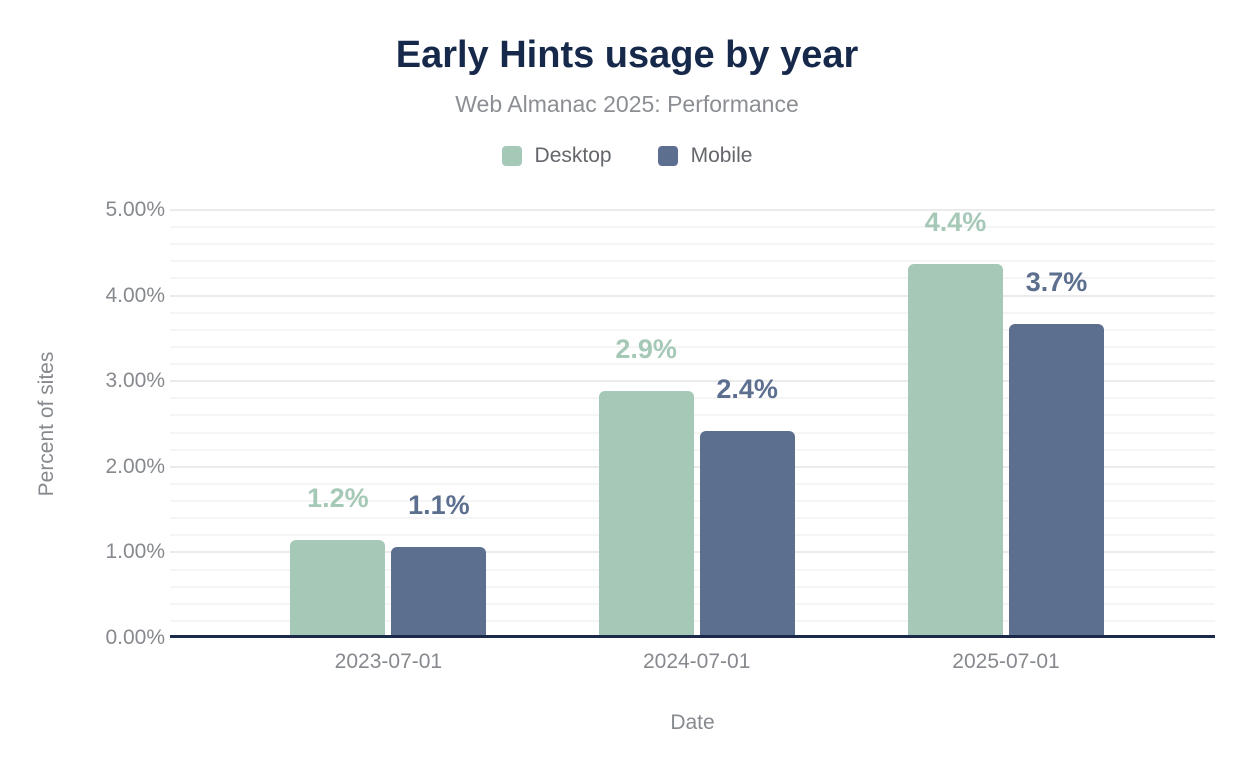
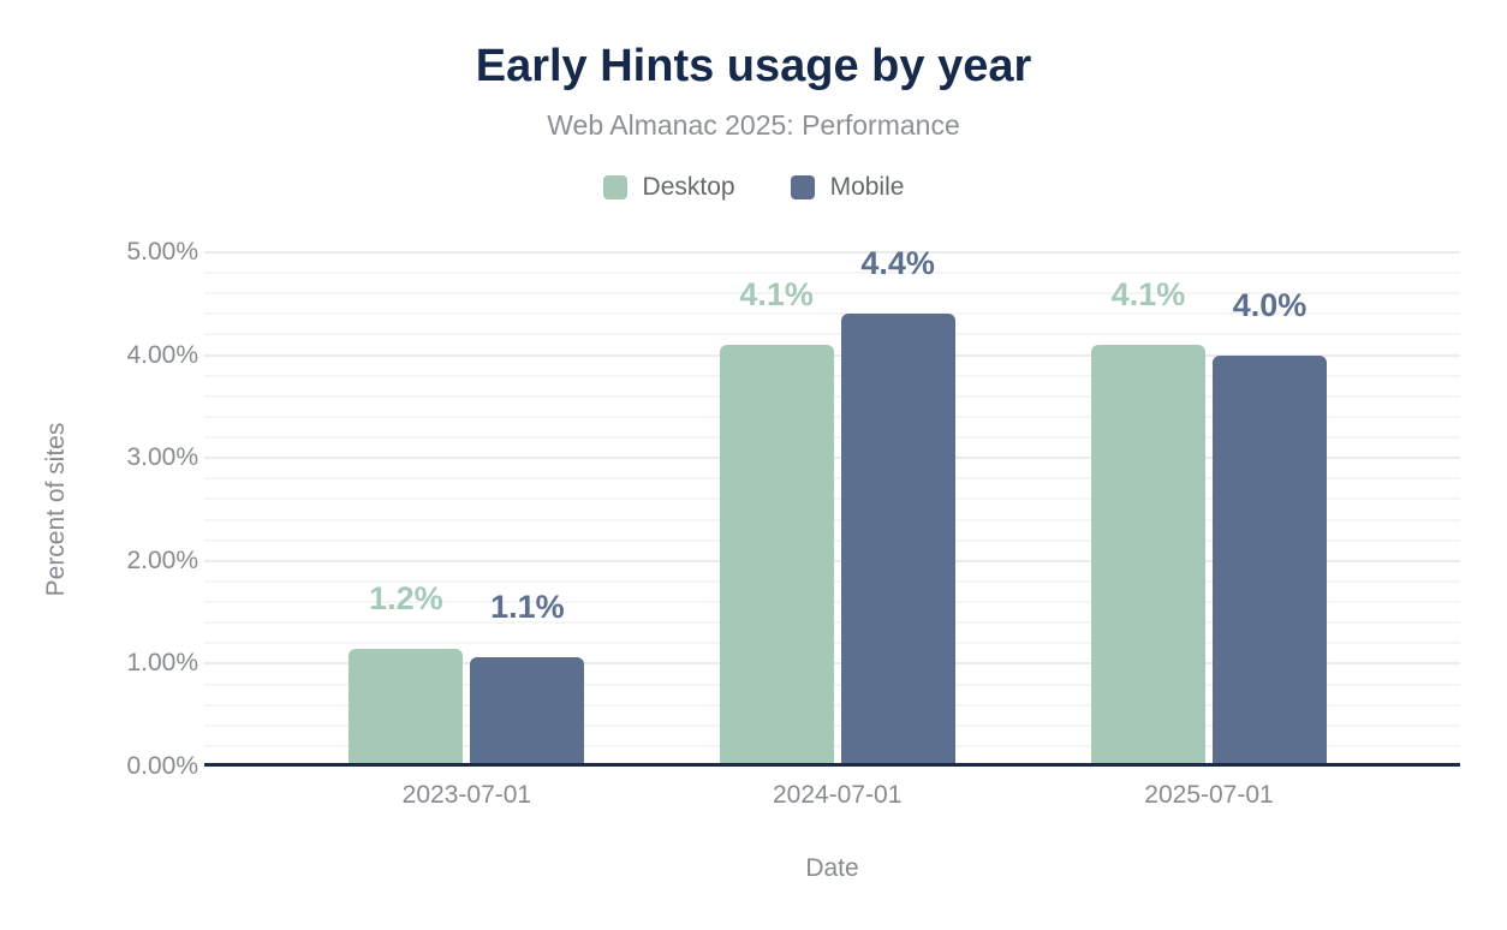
Desktop/2024-07-01: 2.9% -> 4.1%
Mobile/2024-07-01: 2.4% -> 4.4%
Desktop/2025-07-01: 4.4% -> 4.1%
Mobile/2025-07-01: 3.7% -> 4.0%
